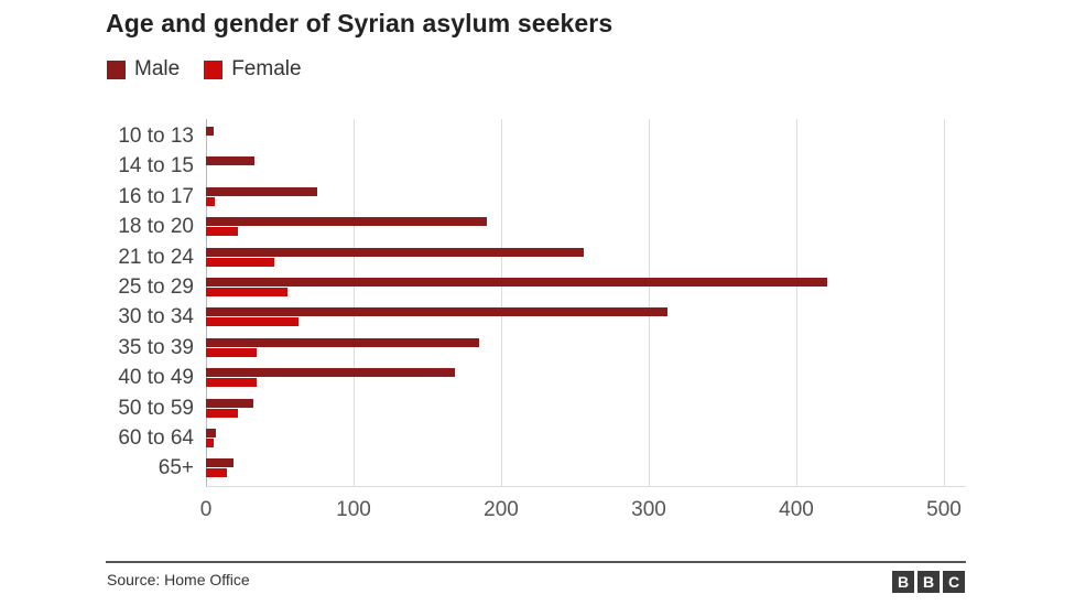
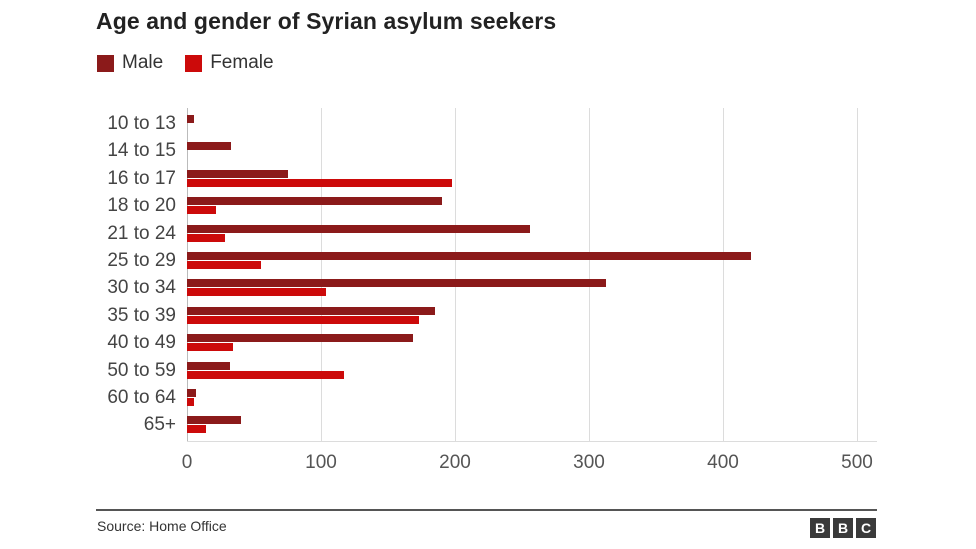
Female/16 to 17: 6 -> 198
Female/21 to 24: 46 -> 28
Female/30 to 34: 63 -> 104
Female/35 to 39: 34 -> 173
Female/50 to 59: 22 -> 117
Male/65+: 19 -> 40
